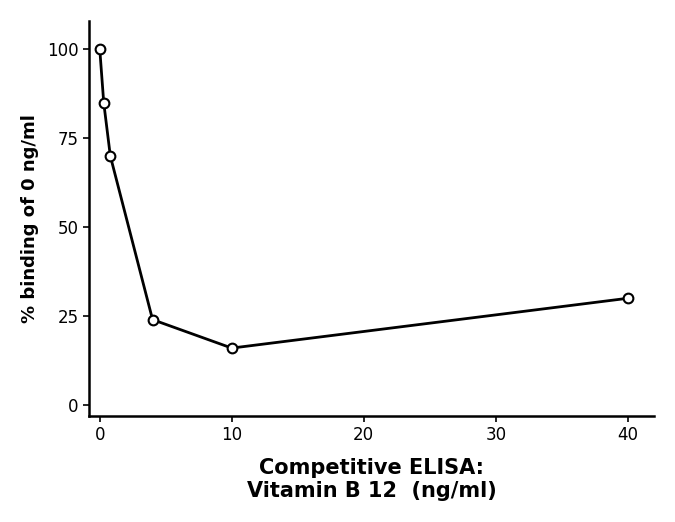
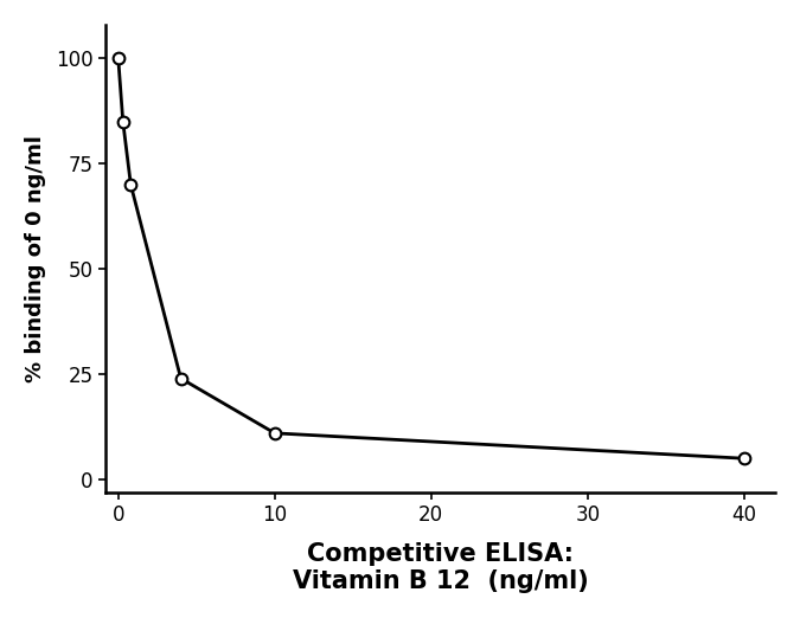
10: 16 -> 11
40: 30 -> 5
